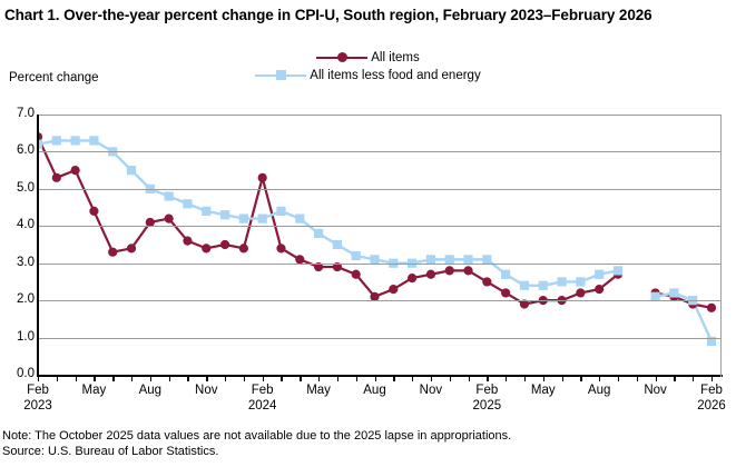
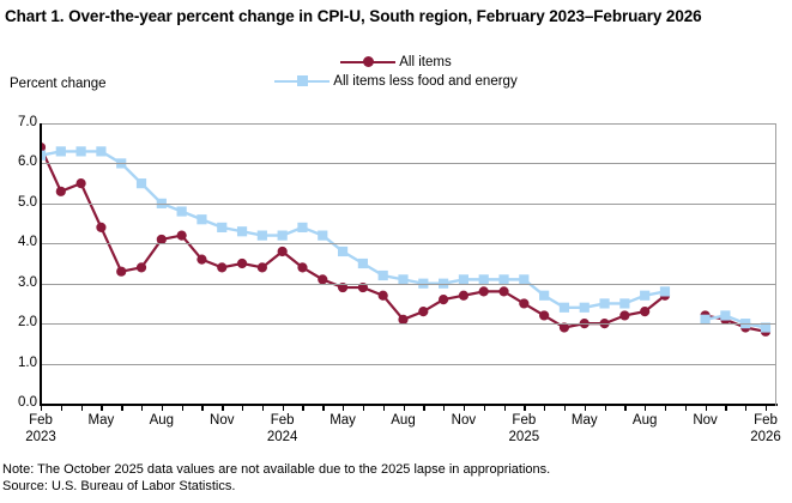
All items/Feb 2024: 5.3 -> 3.8
All items less food and energy/Feb 2026: 0.9 -> 1.9
